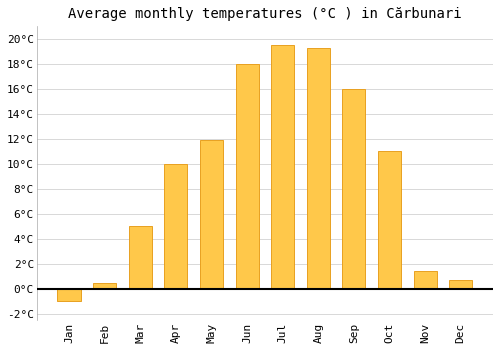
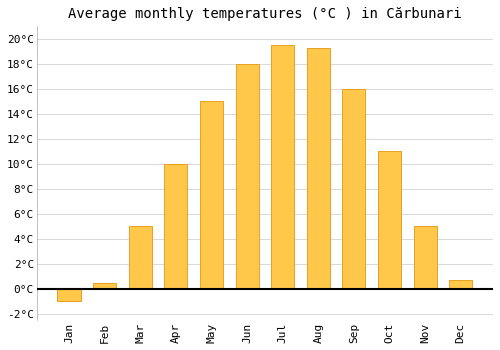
May: 11.9°C -> 15.0°C
Nov: 1.4°C -> 5.0°C
